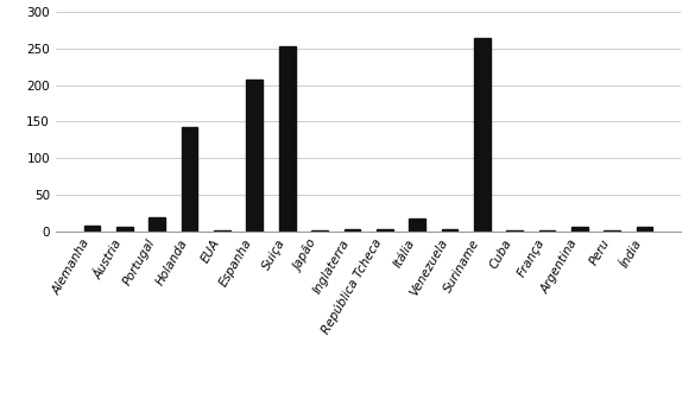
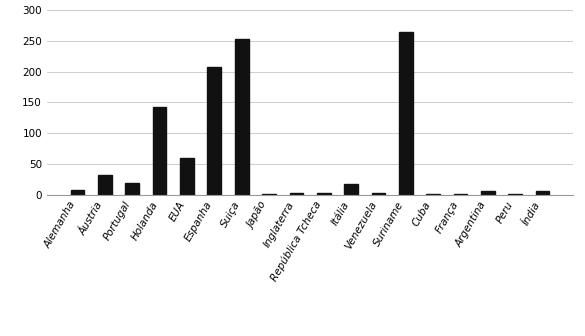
Áustria: 6 -> 32
EUA: 2 -> 60
